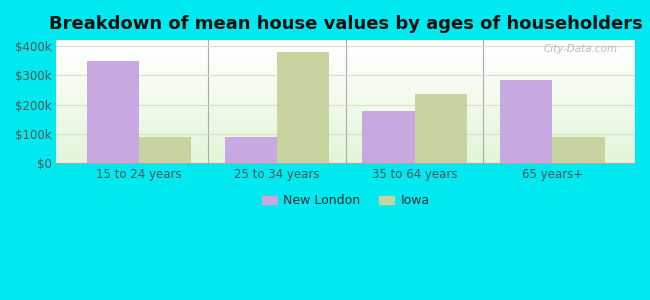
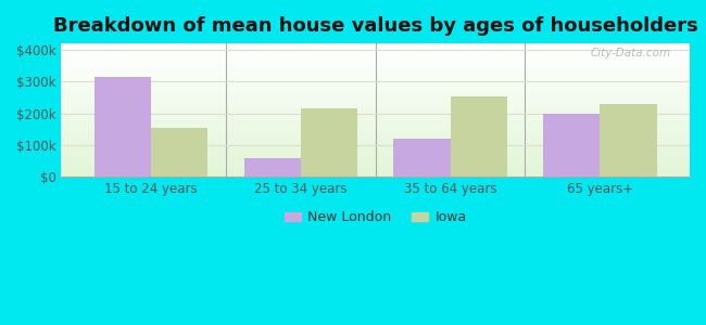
New London/15 to 24 years: $350k -> $315k
Iowa/15 to 24 years: $90k -> $155k
New London/25 to 34 years: $90k -> $60k
Iowa/25 to 34 years: $380k -> $215k
New London/35 to 64 years: $180k -> $120k
Iowa/35 to 64 years: $235k -> $255k
New London/65 years+: $285k -> $200k
Iowa/65 years+: $90k -> $228k
